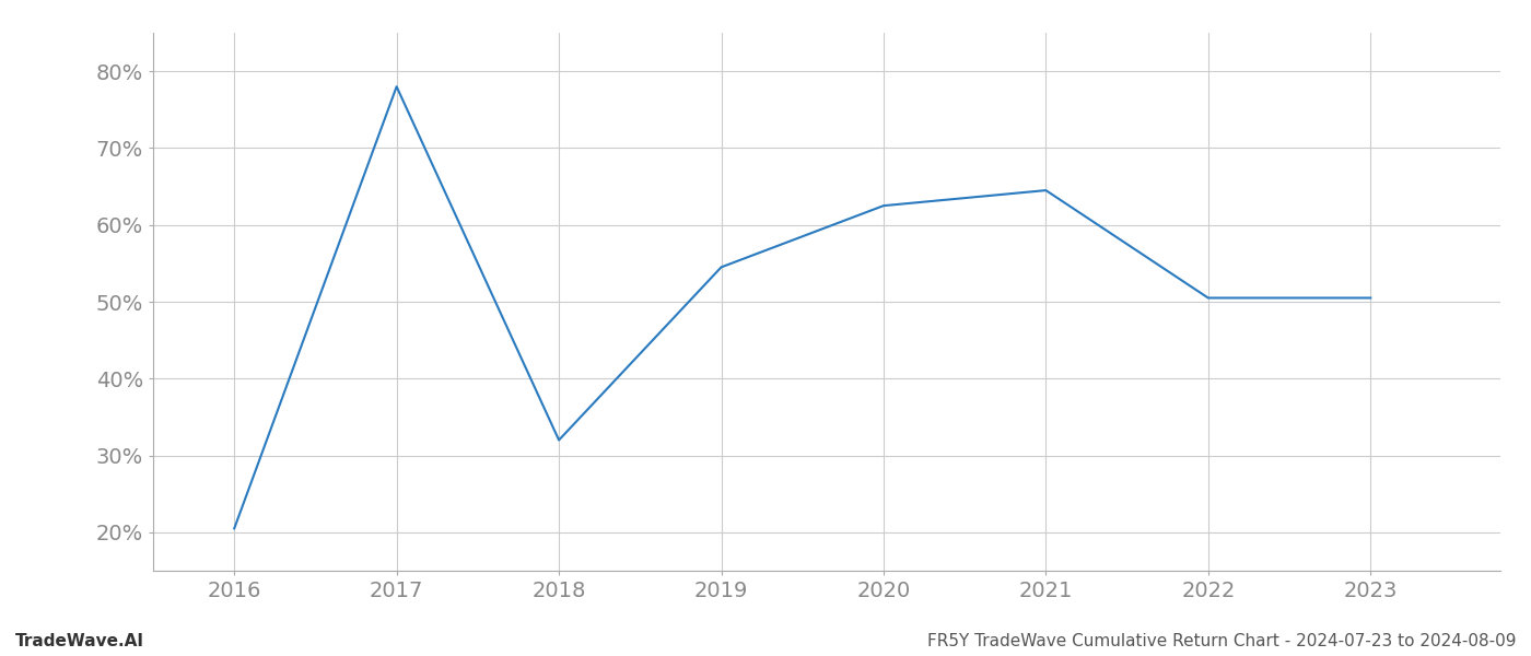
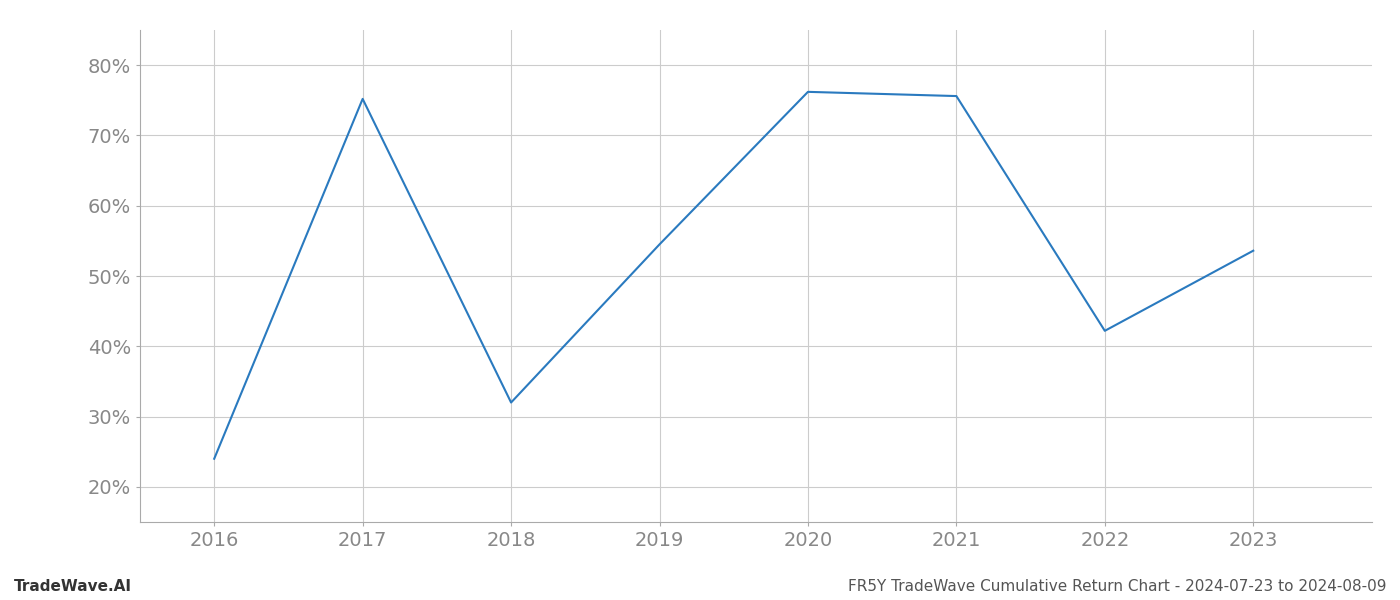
2016: 20.5% -> 24.0%
2017: 78.0% -> 75.2%
2020: 62.5% -> 76.2%
2021: 64.5% -> 75.6%
2022: 50.5% -> 42.2%
2023: 50.5% -> 53.6%
